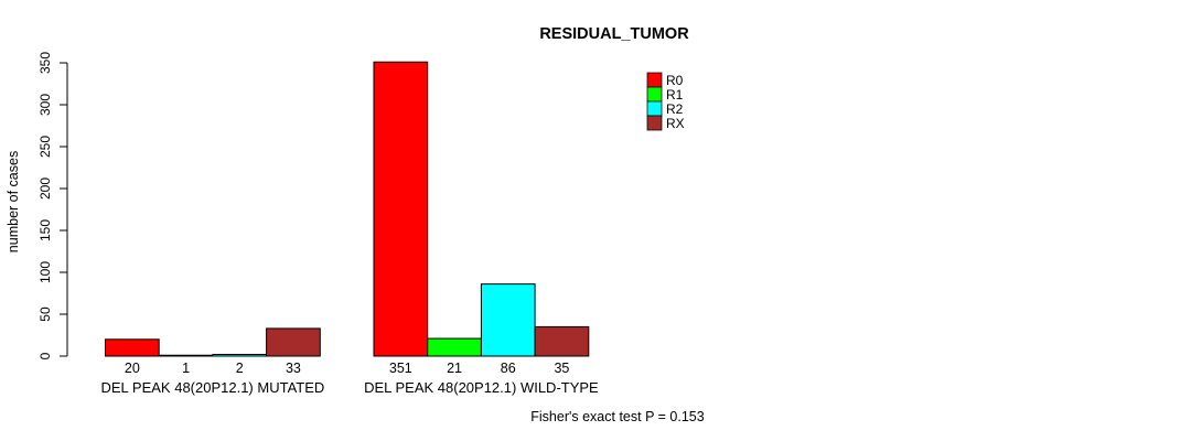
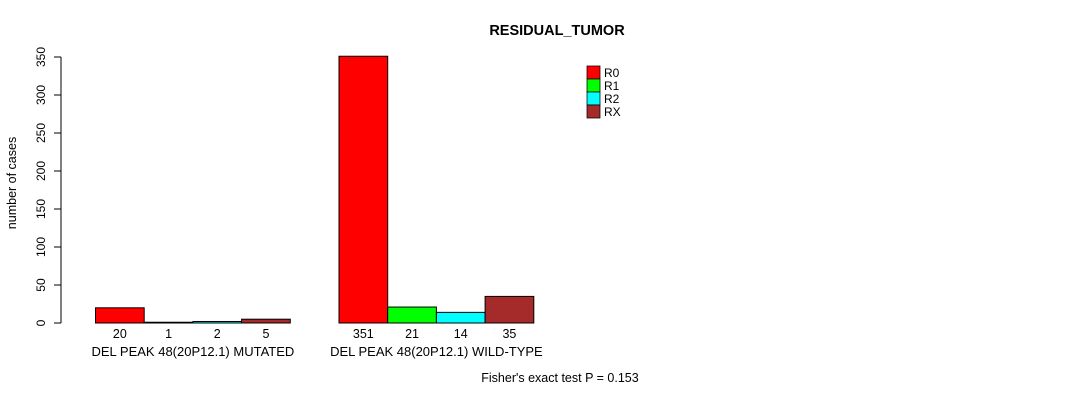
RX/DEL PEAK 48(20P12.1) MUTATED: 33 -> 5
R2/DEL PEAK 48(20P12.1) WILD-TYPE: 86 -> 14
